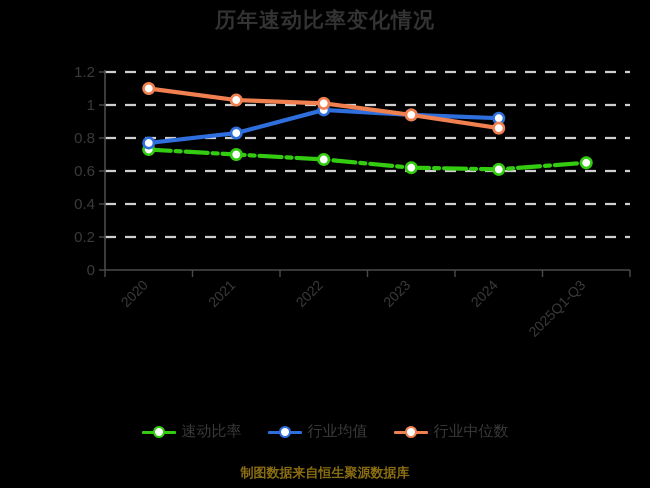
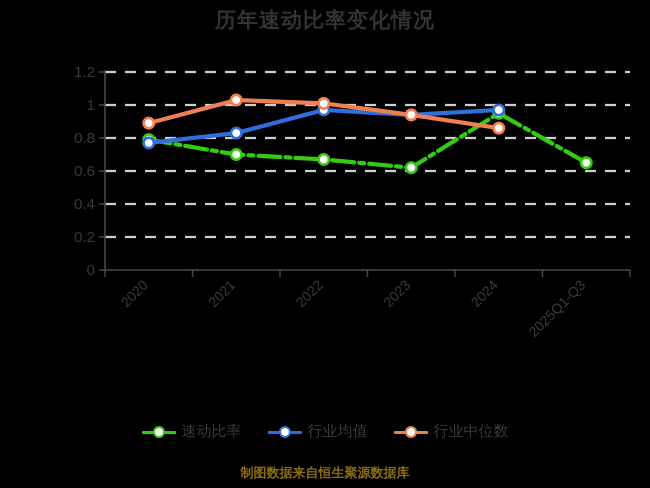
速动比率/2020: 0.73 -> 0.79
行业中位数/2020: 1.10 -> 0.89
速动比率/2024: 0.61 -> 0.95
行业均值/2024: 0.92 -> 0.97
